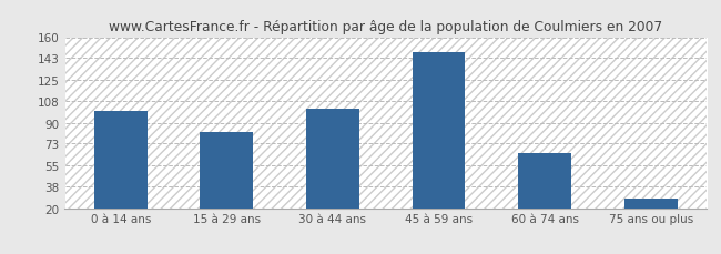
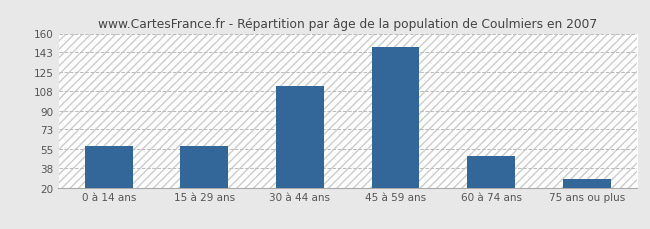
0 à 14 ans: 100 -> 58
15 à 29 ans: 82 -> 58
30 à 44 ans: 101 -> 112
60 à 74 ans: 65 -> 49
